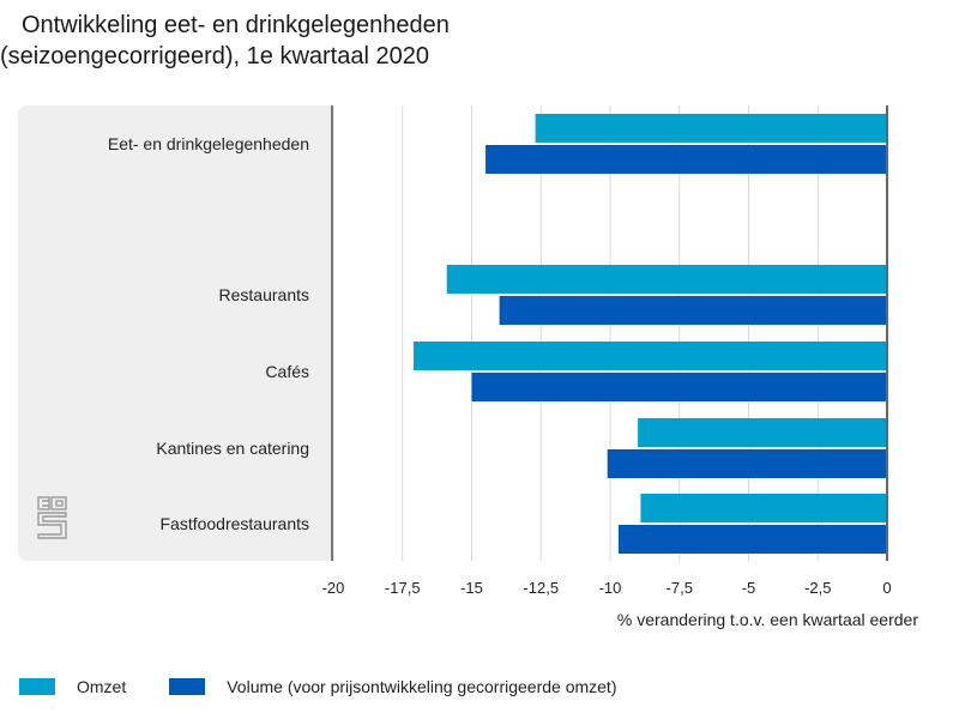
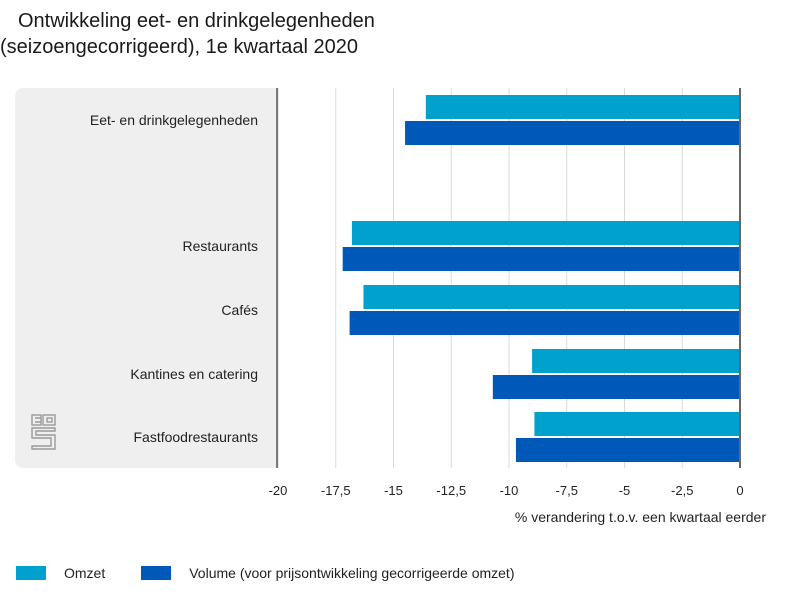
Omzet/Eet- en drinkgelegenheden: -12.7 -> -13.6
Omzet/Restaurants: -15.9 -> -16.8
Volume (voor prijsontwikkeling gecorrigeerde omzet)/Restaurants: -14.0 -> -17.2
Omzet/Cafés: -17.1 -> -16.3
Volume (voor prijsontwikkeling gecorrigeerde omzet)/Cafés: -15.0 -> -16.9
Volume (voor prijsontwikkeling gecorrigeerde omzet)/Kantines en catering: -10.1 -> -10.7
